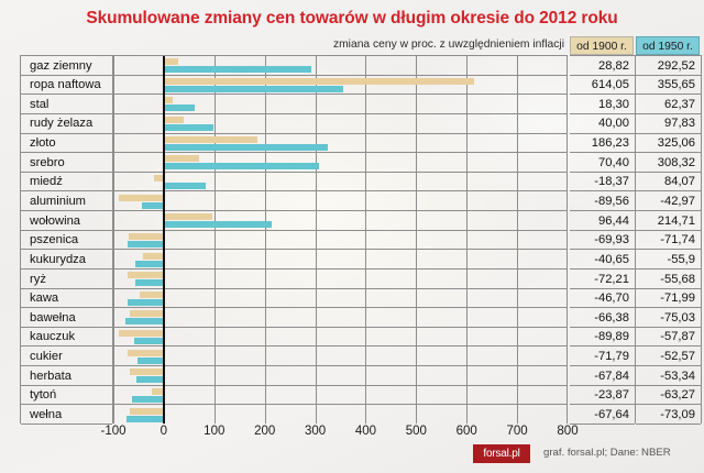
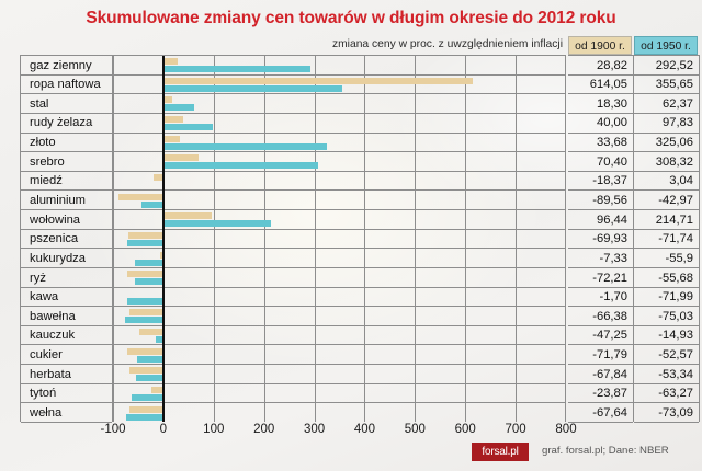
od 1900 r./złoto: 186,23 -> 33,68
od 1950 r./miedź: 84,07 -> 3,04
od 1900 r./kukurydza: -40,65 -> -7,33
od 1900 r./kawa: -46,70 -> -1,70
od 1900 r./kauczuk: -89,89 -> -47,25
od 1950 r./kauczuk: -57,87 -> -14,93
